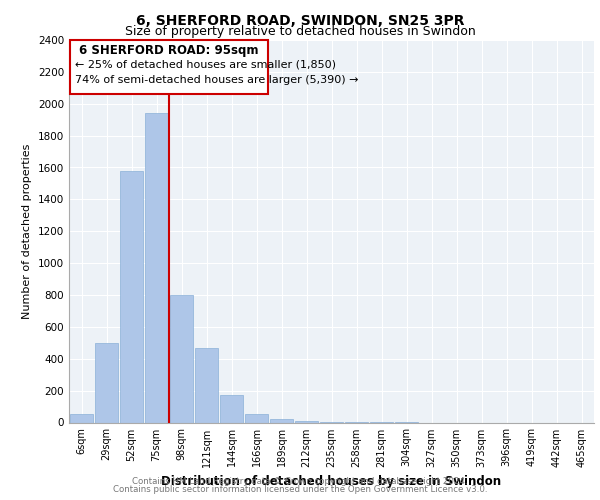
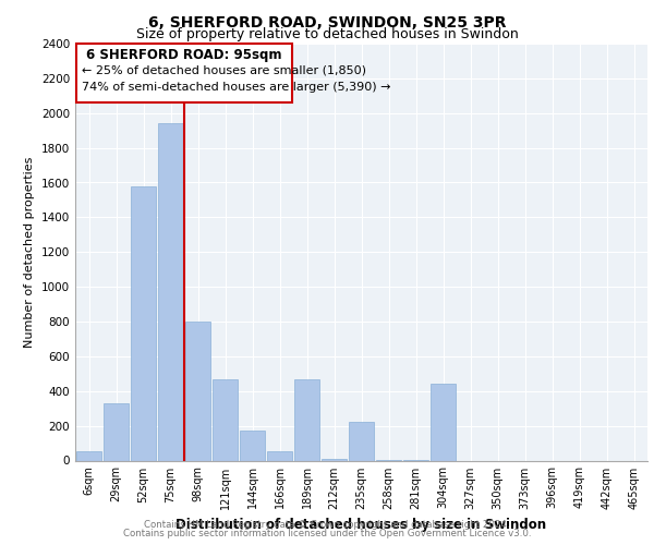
29sqm: 500 -> 330
189sqm: 20 -> 470
235sqm: 0 -> 220
304sqm: 0 -> 440
